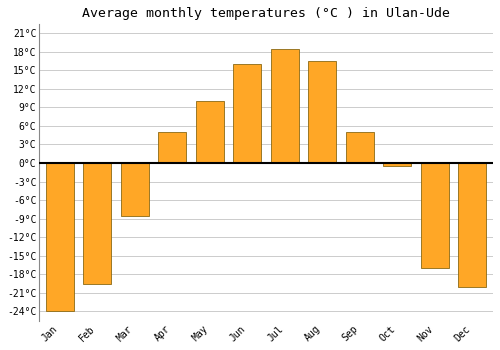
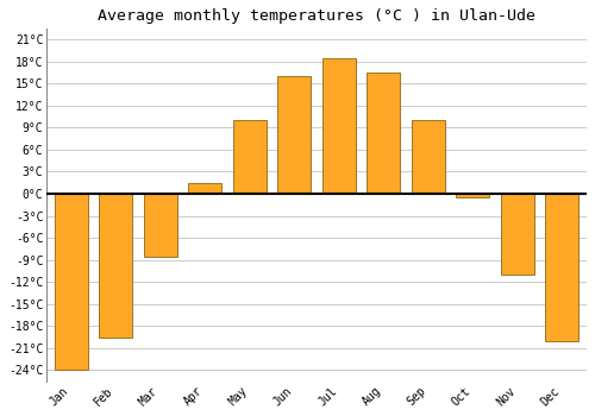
Apr: 5.0°C -> 1.5°C
Sep: 5.0°C -> 10.0°C
Nov: -17.0°C -> -11.0°C
